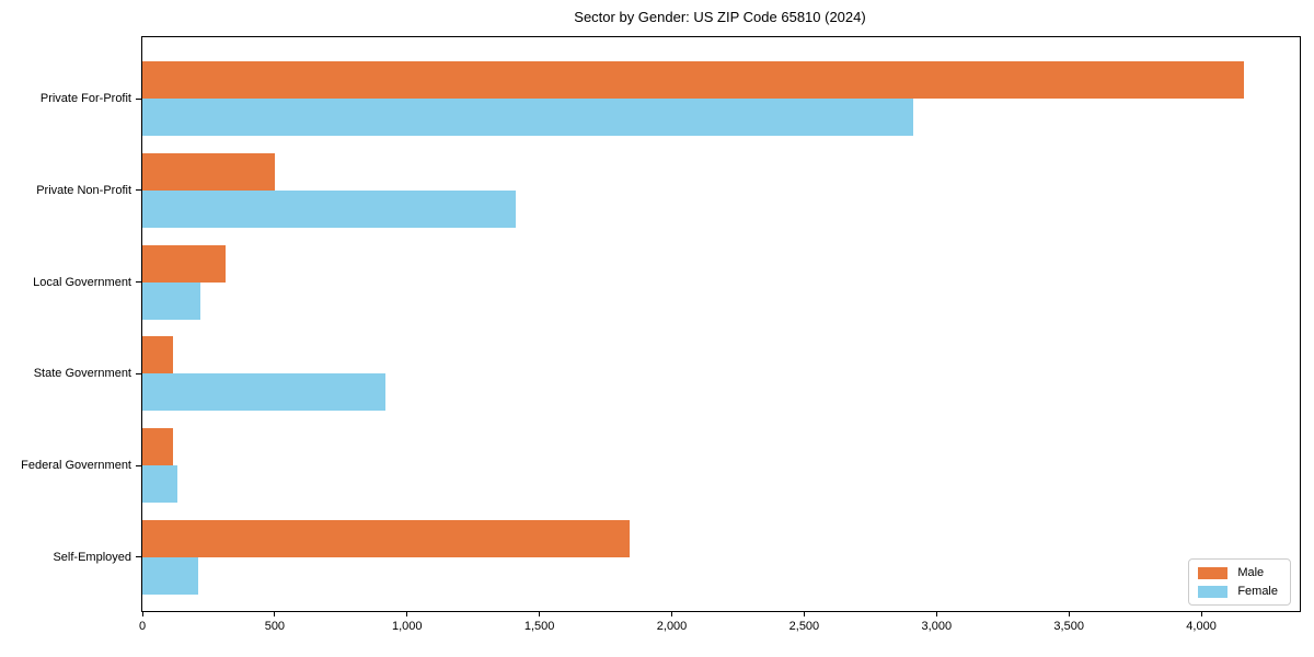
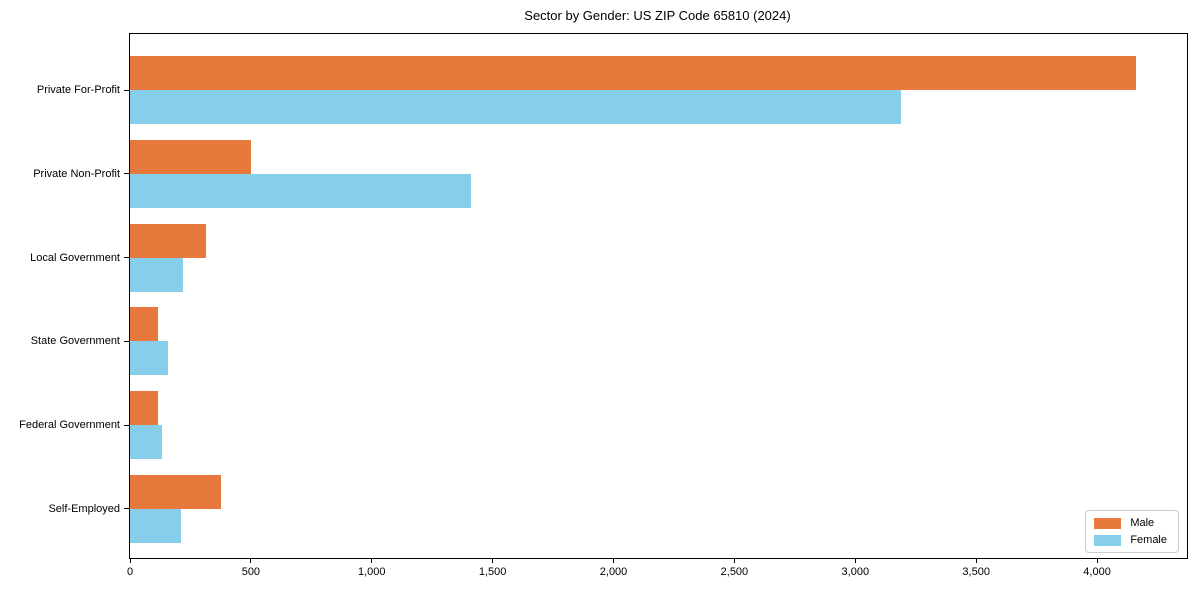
Female/Private For-Profit: 2910 -> 3190
Female/State Government: 920 -> 160
Male/Self-Employed: 1840 -> 380
